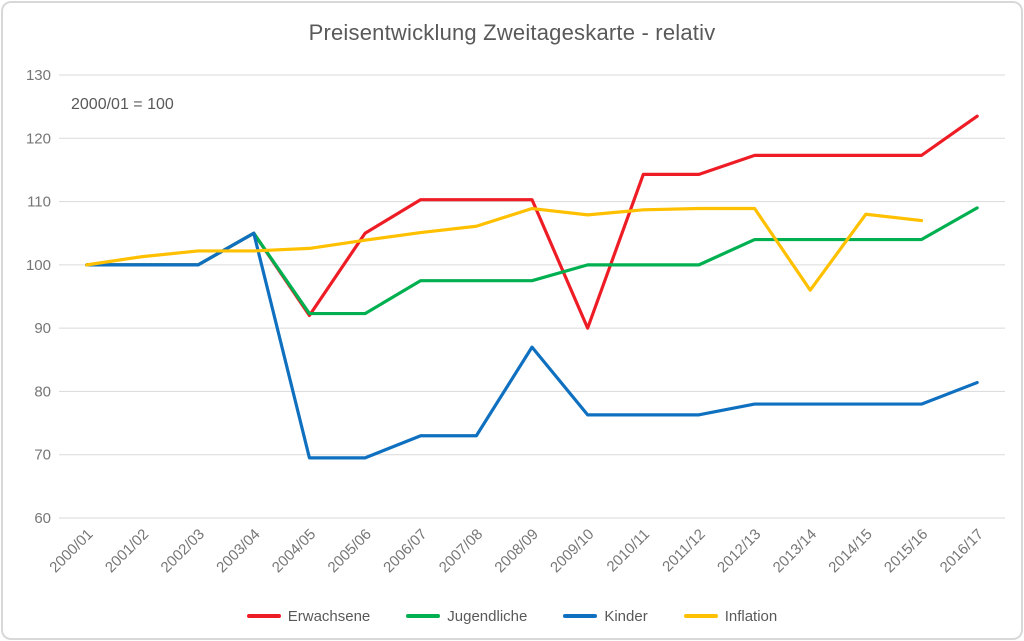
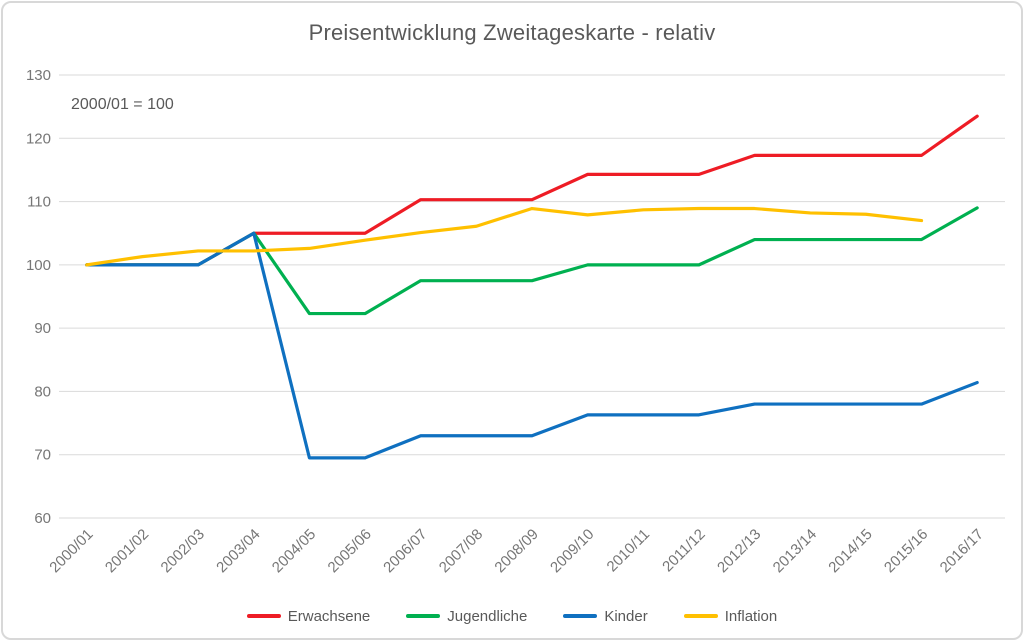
Erwachsene/2004/05: 92 -> 105
Kinder/2008/09: 87 -> 73
Erwachsene/2009/10: 90 -> 114
Inflation/2013/14: 96 -> 108
